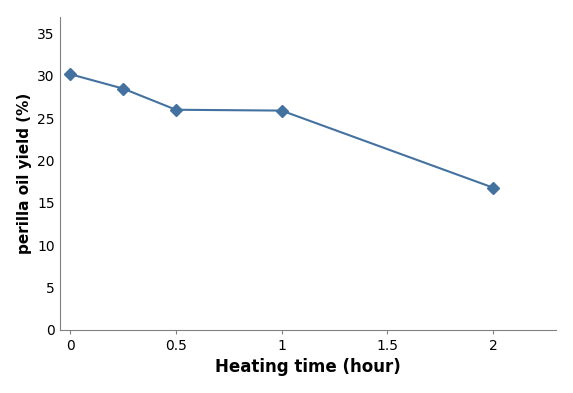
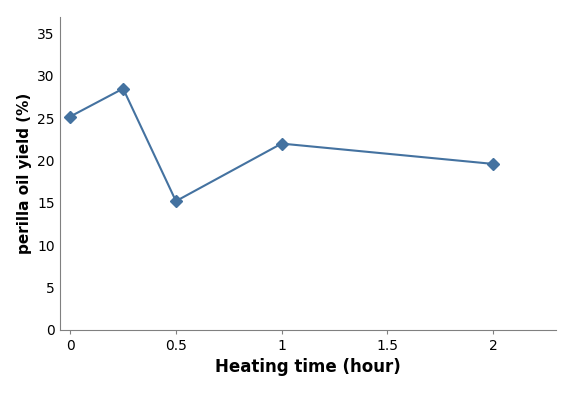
0: 30.2 -> 25.2
0.5: 26.0 -> 15.2
1: 25.9 -> 22.0
2: 16.8 -> 19.6
